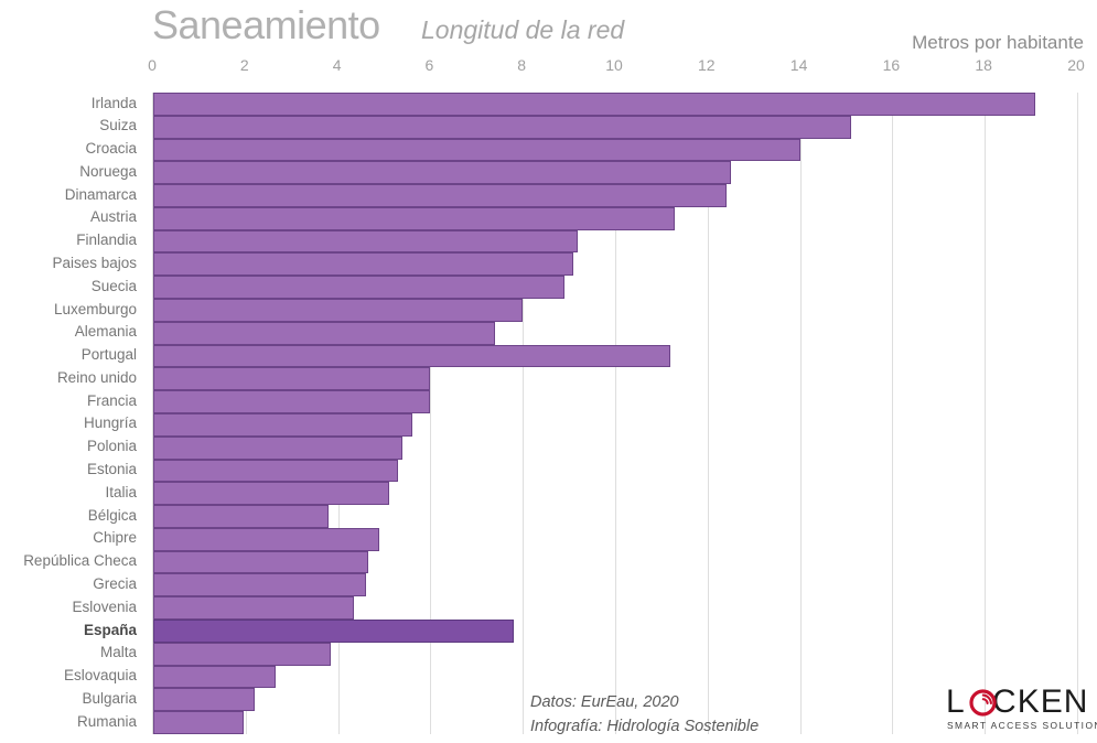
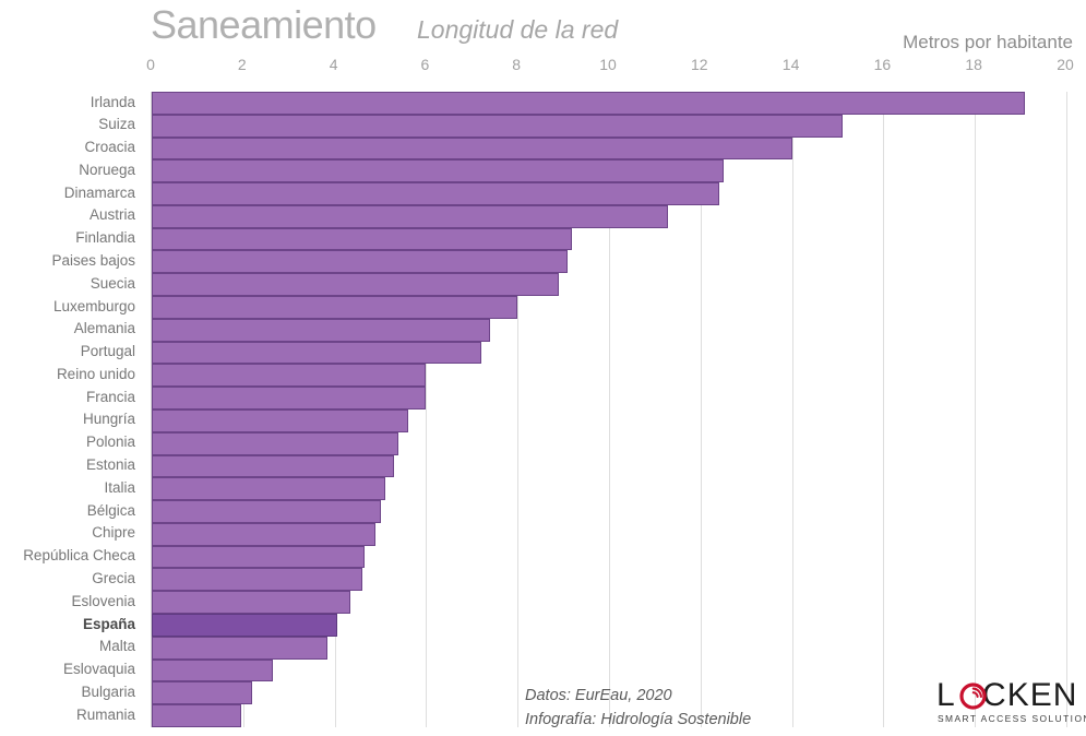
Portugal: 11.2 -> 7.2
Bélgica: 3.8 -> 5.0
España: 7.8 -> 4.0
